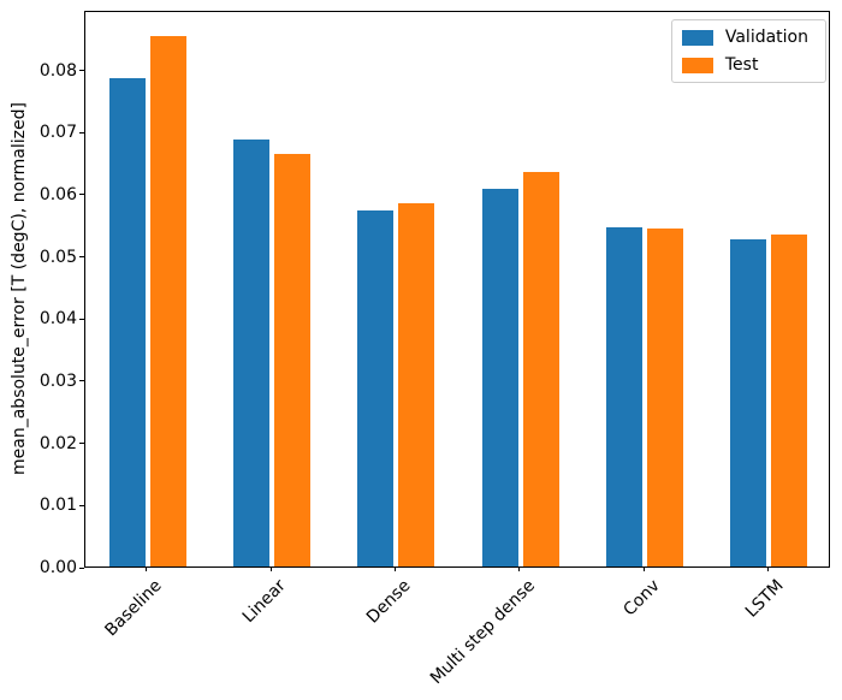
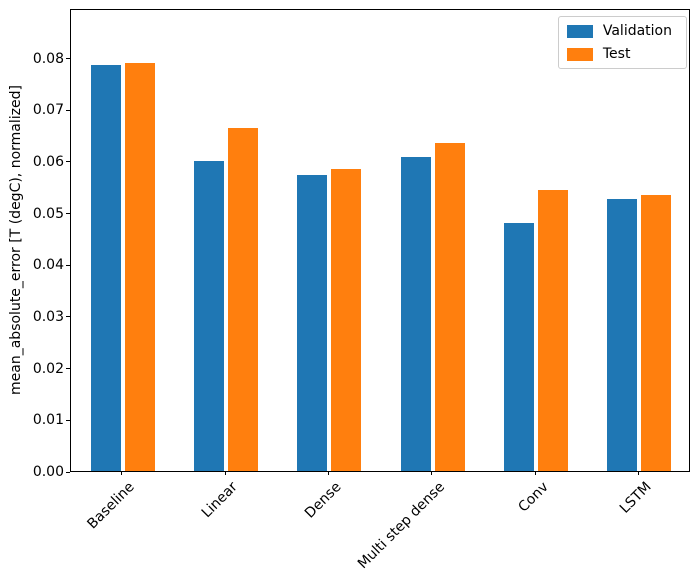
Test/Baseline: 0.085 -> 0.079
Validation/Linear: 0.069 -> 0.060
Validation/Conv: 0.055 -> 0.048
